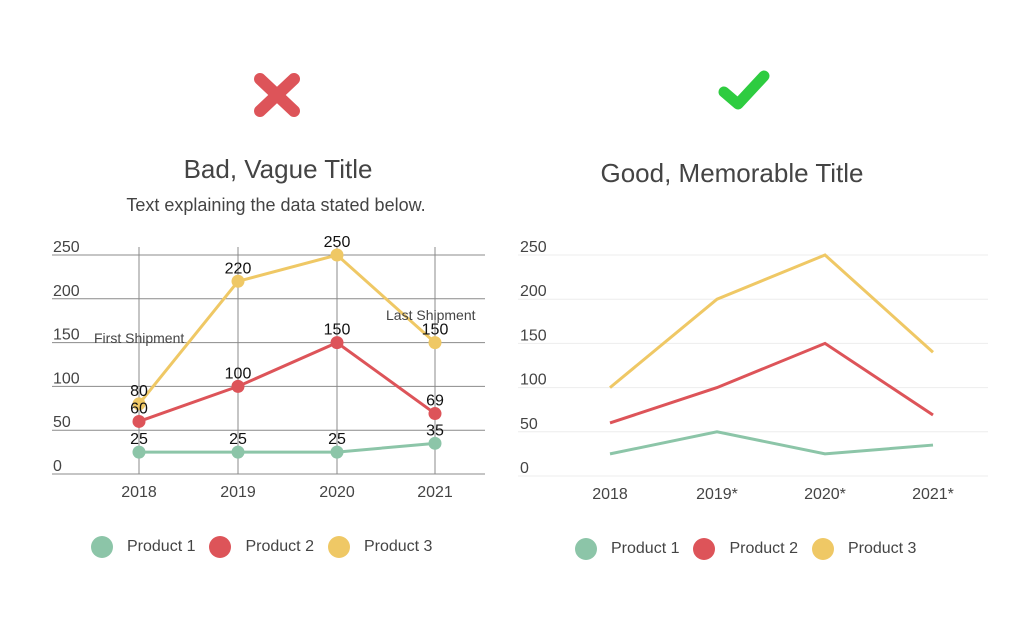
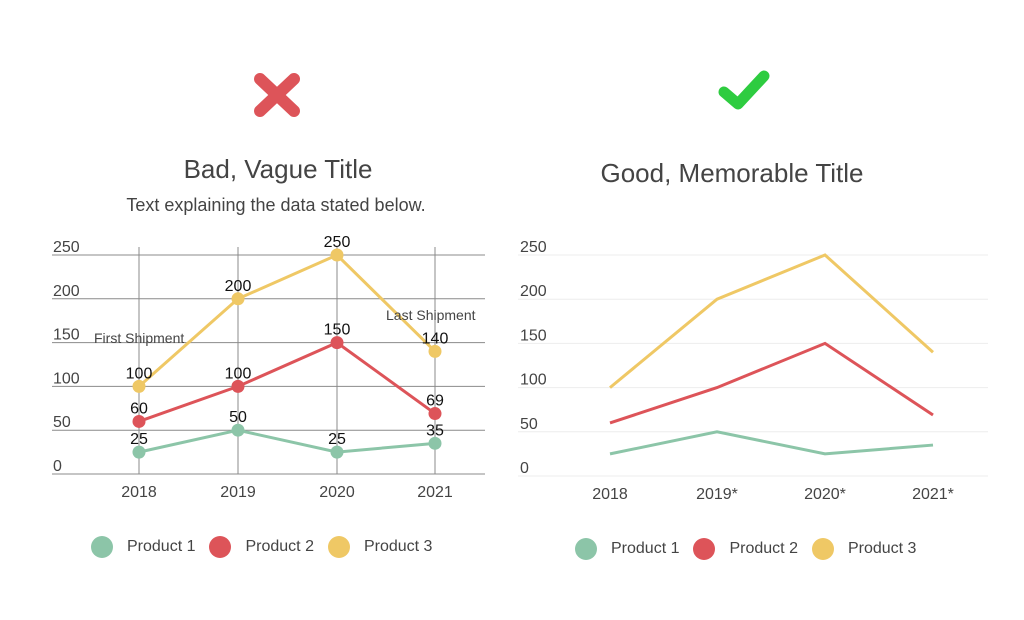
Bad, Vague Title/Product 3/2018: 80 -> 100
Bad, Vague Title/Product 1/2019: 25 -> 50
Bad, Vague Title/Product 3/2019: 220 -> 200
Bad, Vague Title/Product 3/2021: 150 -> 140
